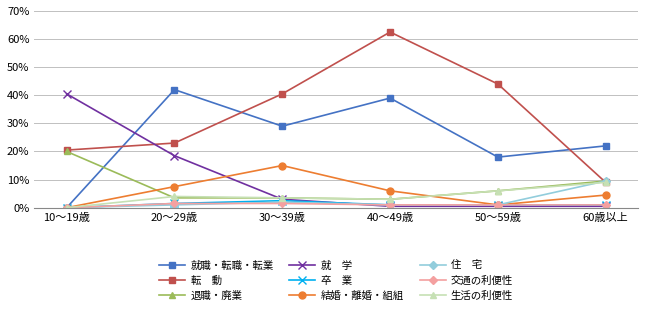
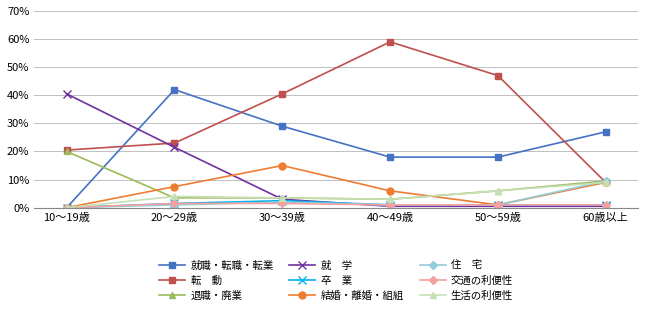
就 学/20～29歳: 18.5% -> 21.5%
就職・転職・転業/40～49歳: 39% -> 18%
転 動/40～49歳: 62.5% -> 59.0%
転 動/50～59歳: 44.0% -> 47.0%
就職・転職・転業/60歳以上: 22% -> 27%
結婚・離婚・組組/60歳以上: 4.5% -> 9.0%
